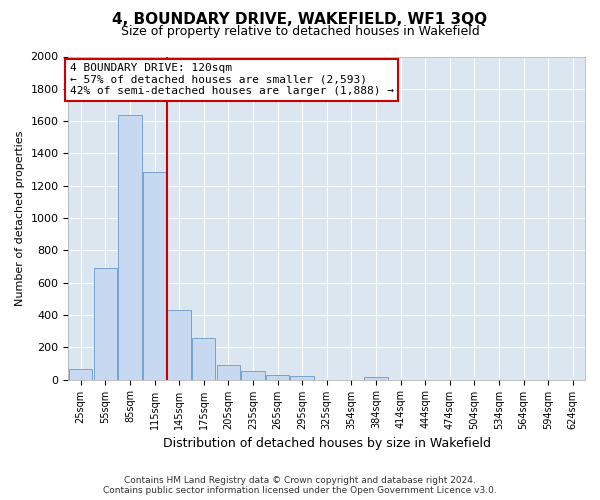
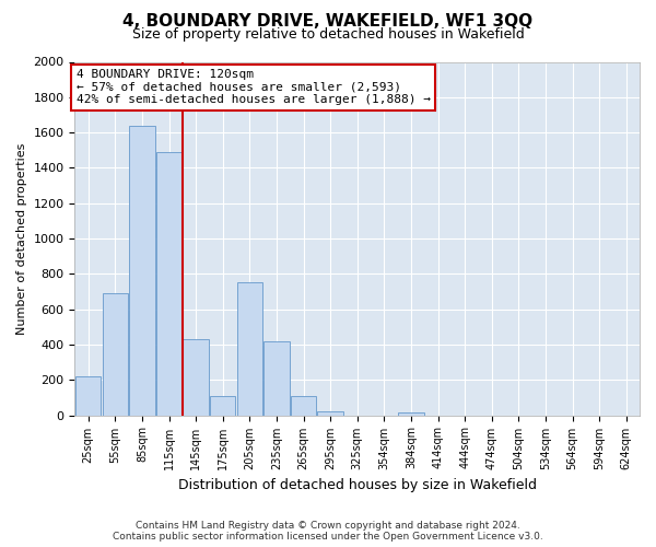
25sqm: 60 -> 220
115sqm: 1280 -> 1490
175sqm: 260 -> 110
205sqm: 90 -> 750
235sqm: 50 -> 420
265sqm: 30 -> 110
